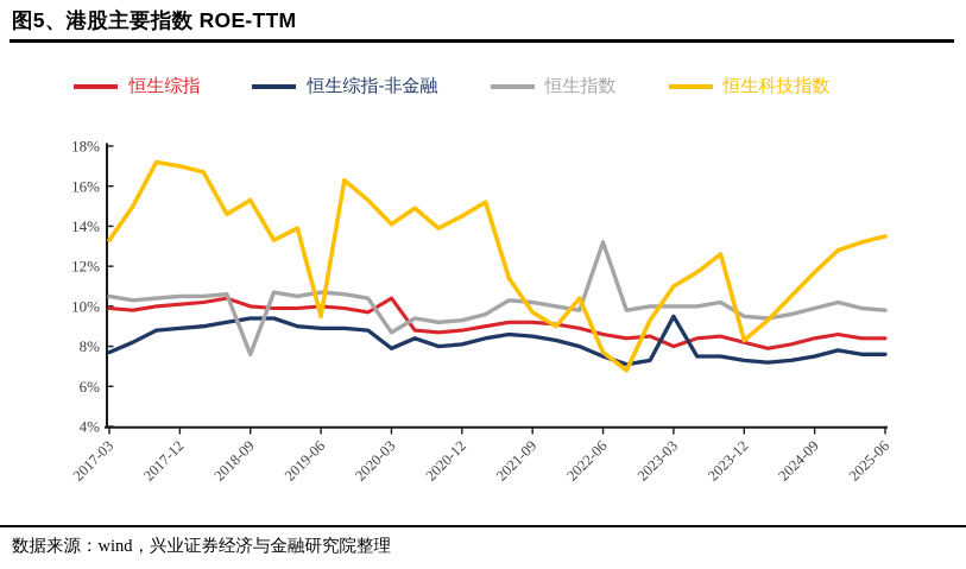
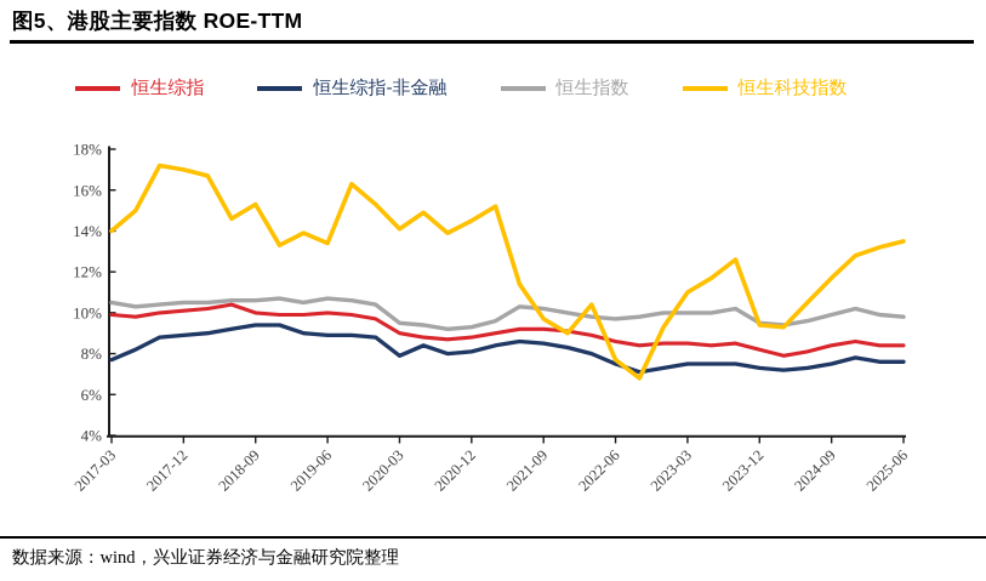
恒生科技指数/2017-03: 13.3% -> 14.0%
恒生指数/2018-09: 7.6% -> 10.6%
恒生科技指数/2019-06: 9.5% -> 13.4%
恒生综指/2020-03: 10.4% -> 9.0%
恒生指数/2020-03: 8.7% -> 9.5%
恒生指数/2022-06: 13.2% -> 9.7%
恒生综指/2023-03: 8.0% -> 8.5%
恒生综指-非金融/2023-03: 9.5% -> 7.5%
恒生科技指数/2023-12: 8.3% -> 9.4%
